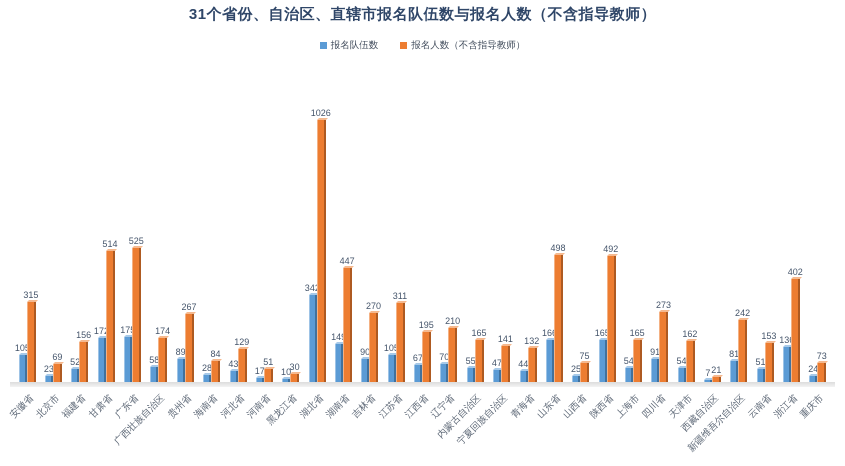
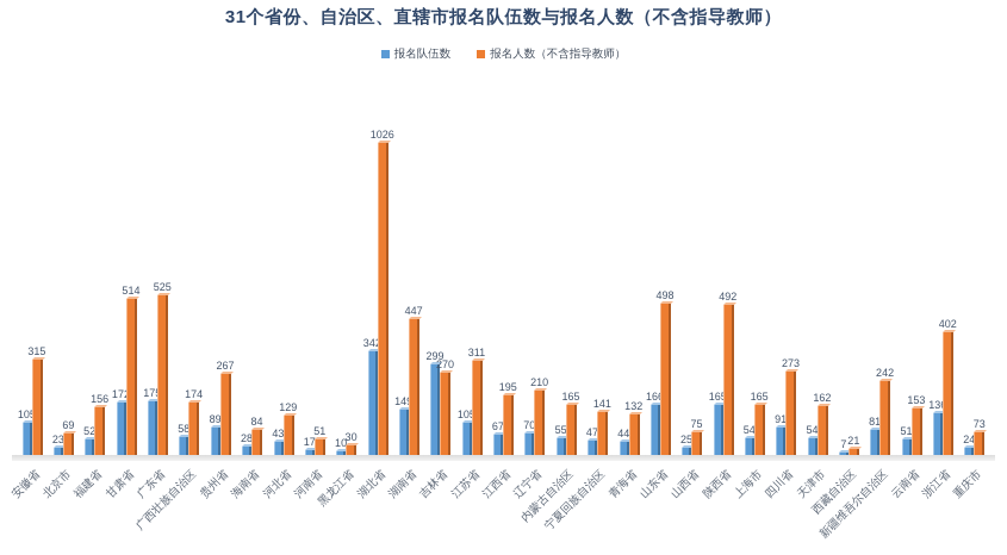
报名队伍数/吉林省: 90 -> 299
